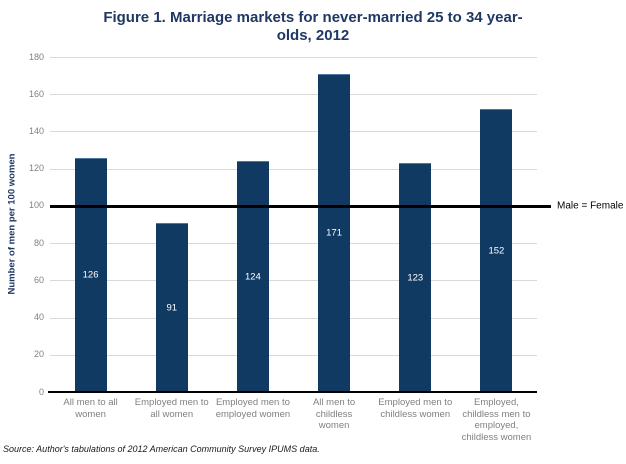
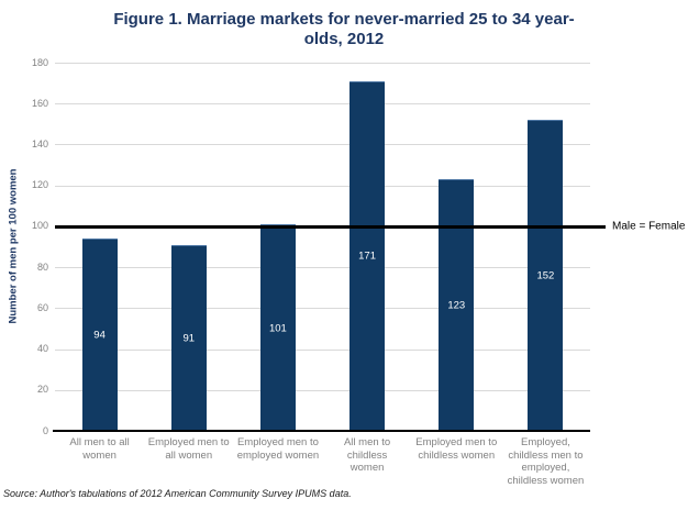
All men to all women: 126 -> 94
Employed men to employed women: 124 -> 101
